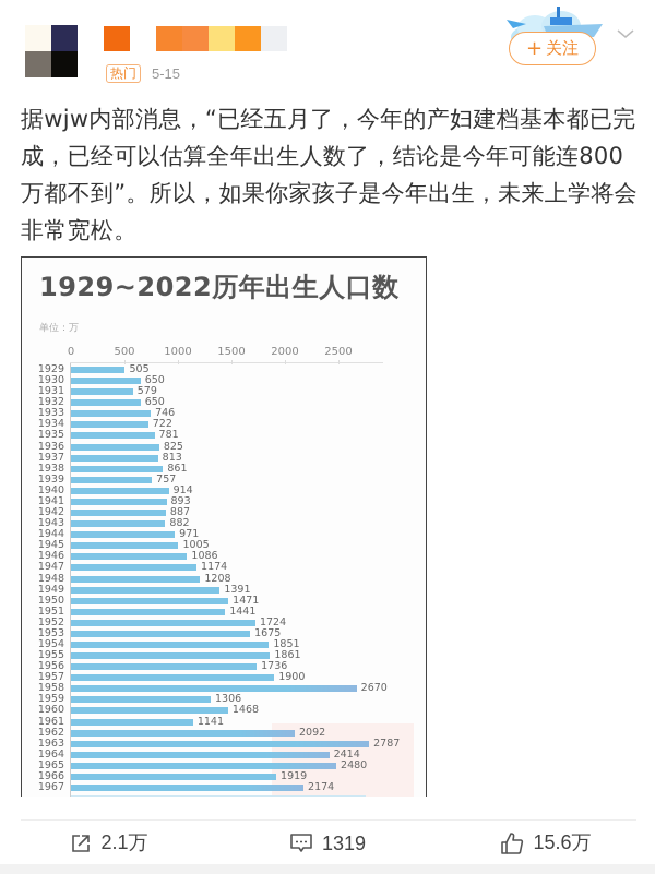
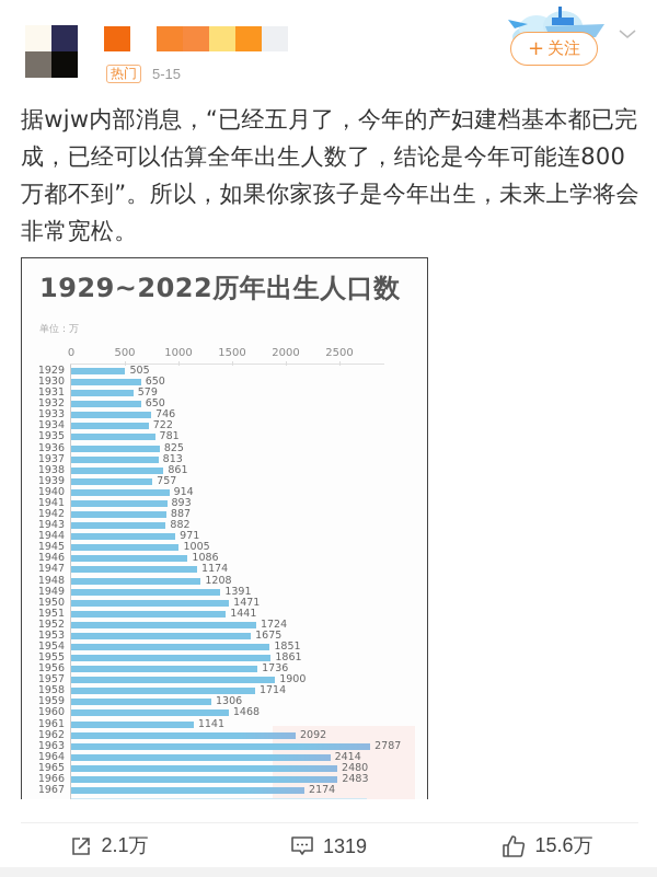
1958: 2670 -> 1714
1966: 1919 -> 2483
